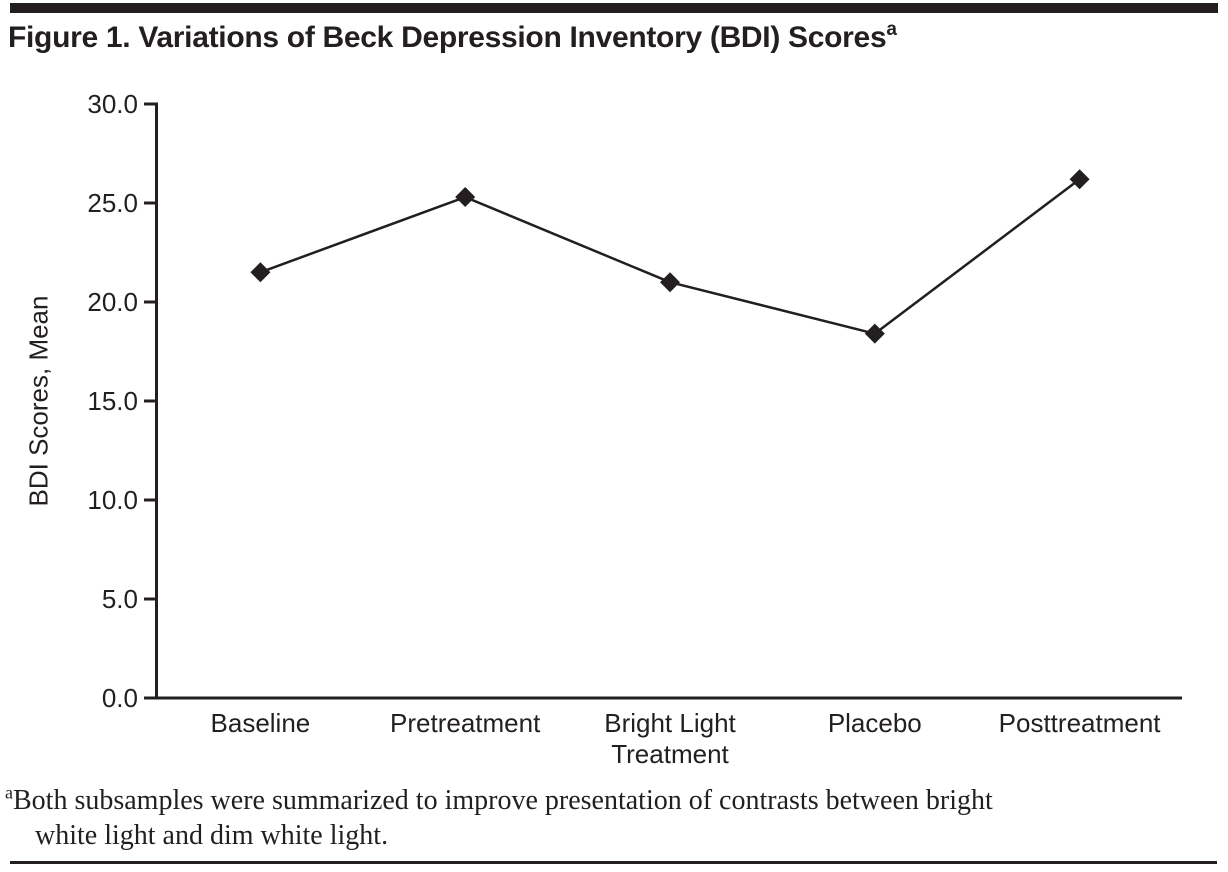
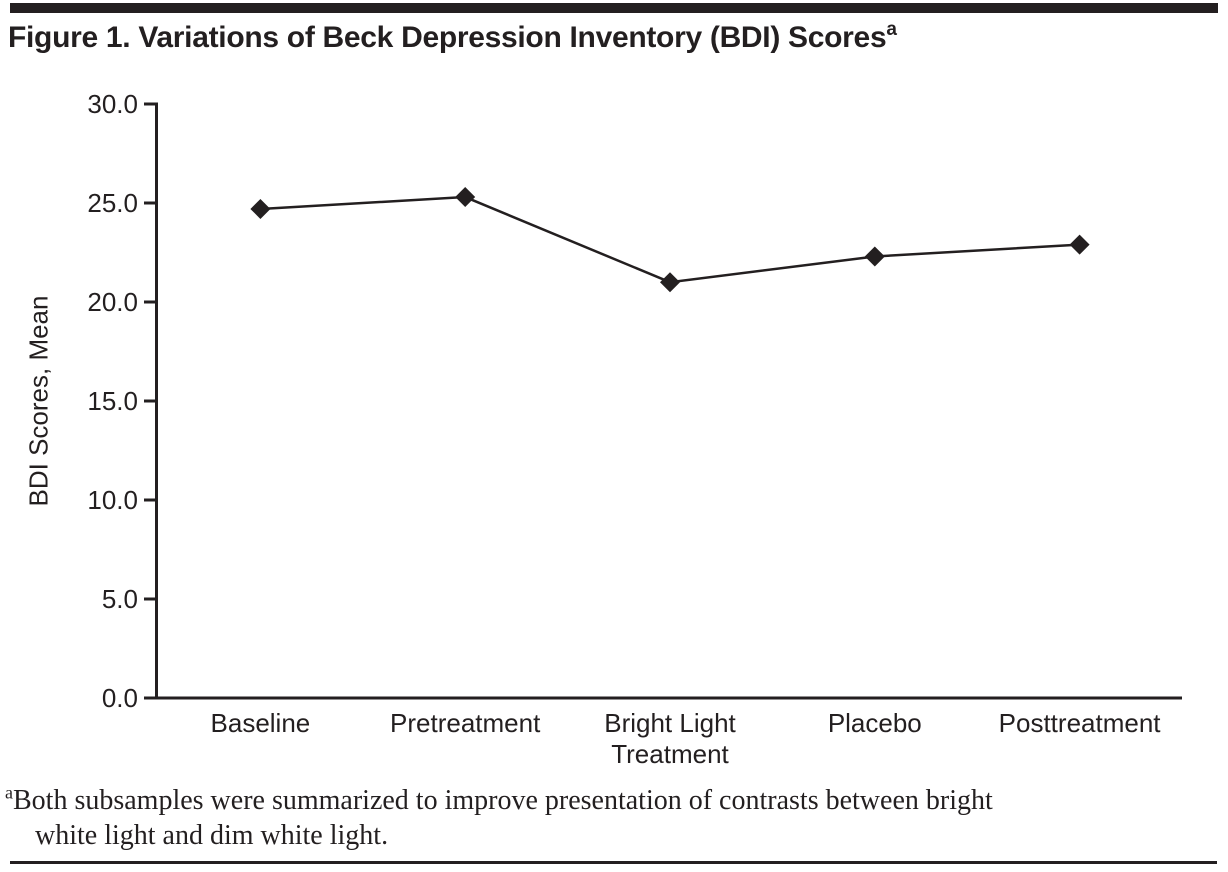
Baseline: 21.5 -> 24.7
Placebo: 18.4 -> 22.3
Posttreatment: 26.2 -> 22.9
